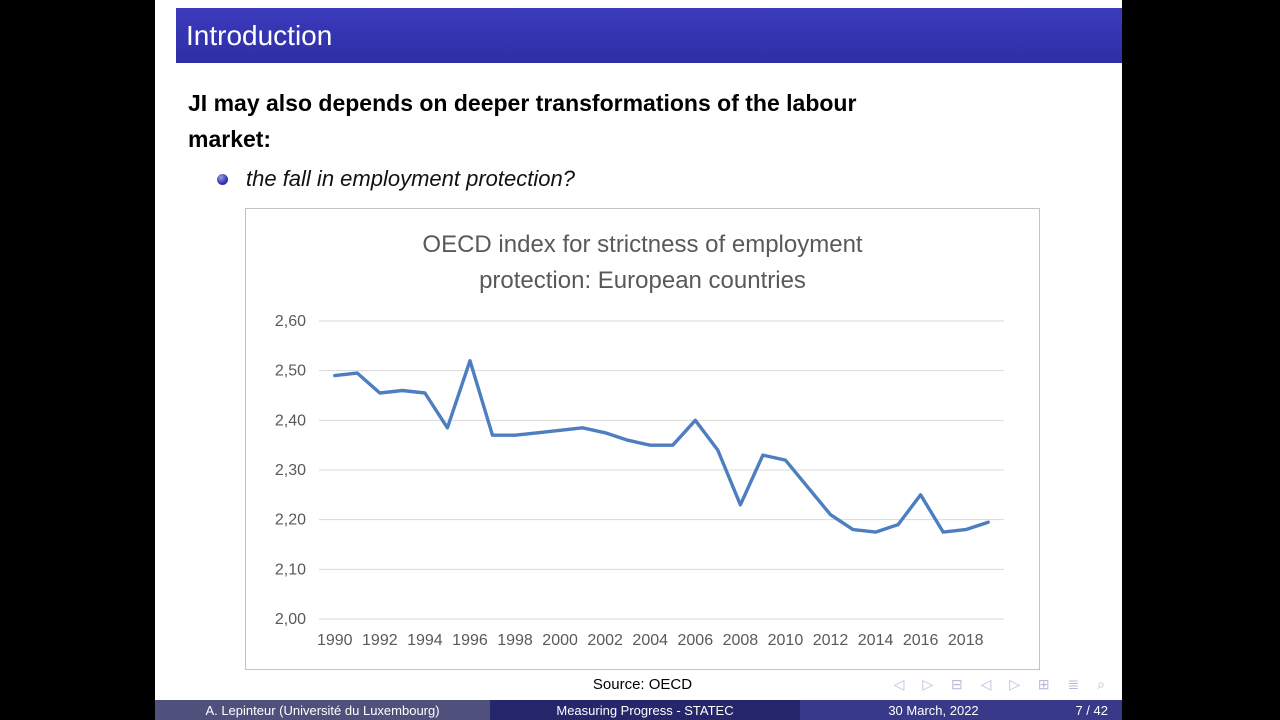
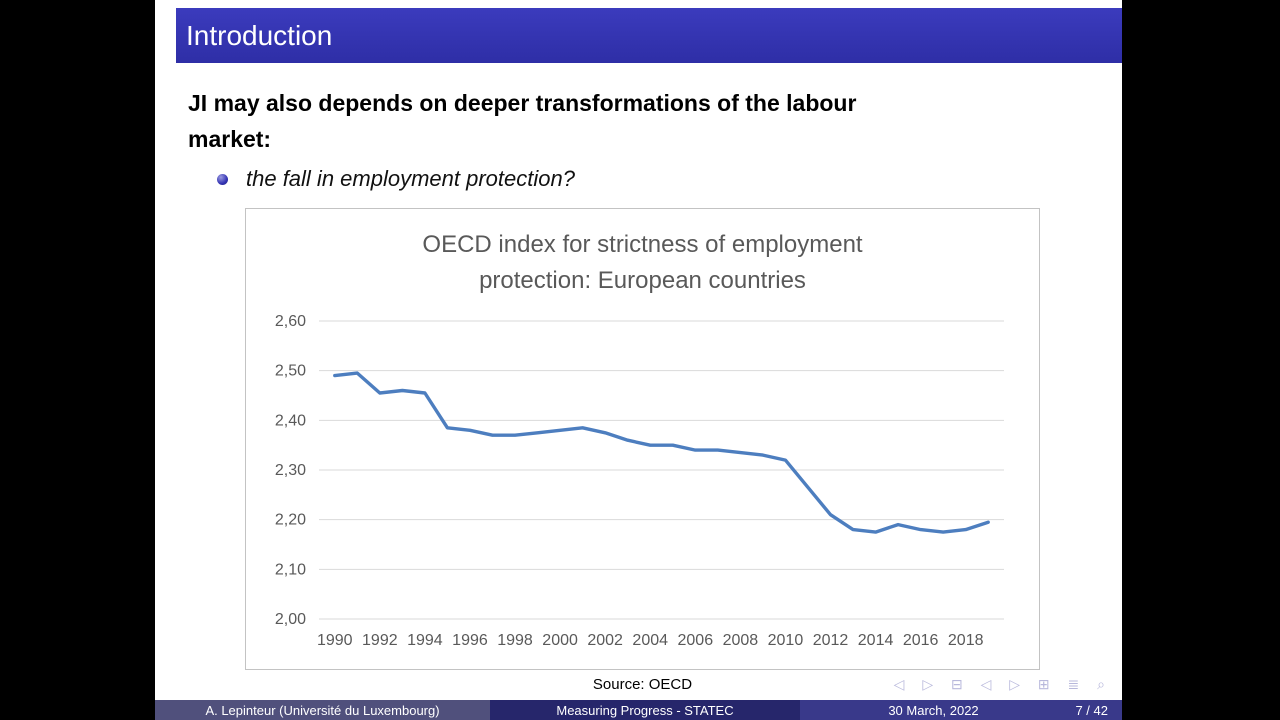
1996: 2,52 -> 2,38
2006: 2,40 -> 2,34
2008: 2,23 -> 2,33
2016: 2,25 -> 2,18
